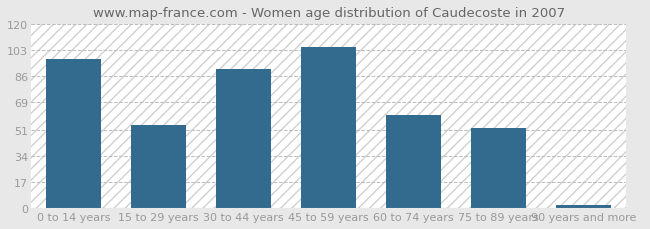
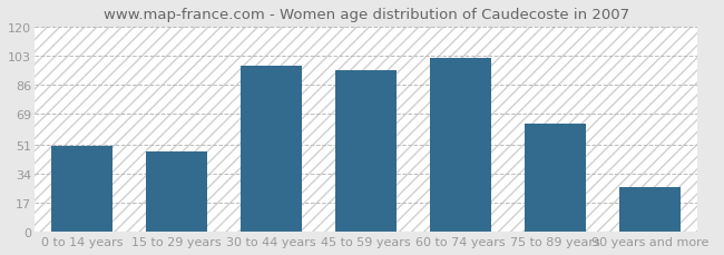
0 to 14 years: 97 -> 50
15 to 29 years: 54 -> 47
30 to 44 years: 91 -> 97
45 to 59 years: 105 -> 95
60 to 74 years: 61 -> 102
75 to 89 years: 52 -> 63
90 years and more: 2 -> 26
